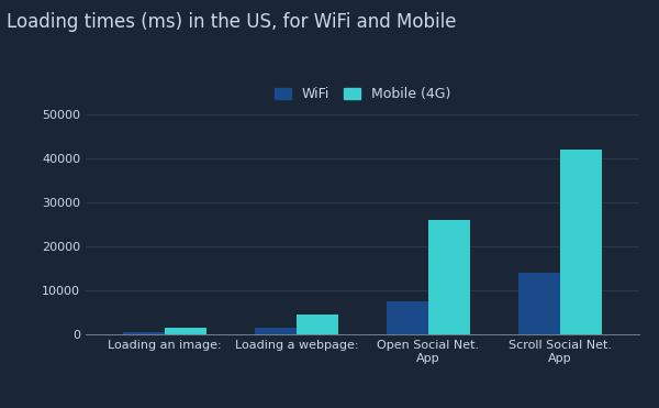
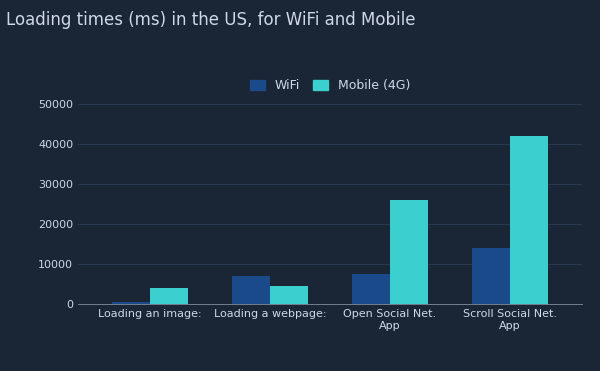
Mobile (4G)/Loading an image:: 1500 -> 4000
WiFi/Loading a webpage:: 1500 -> 7000
